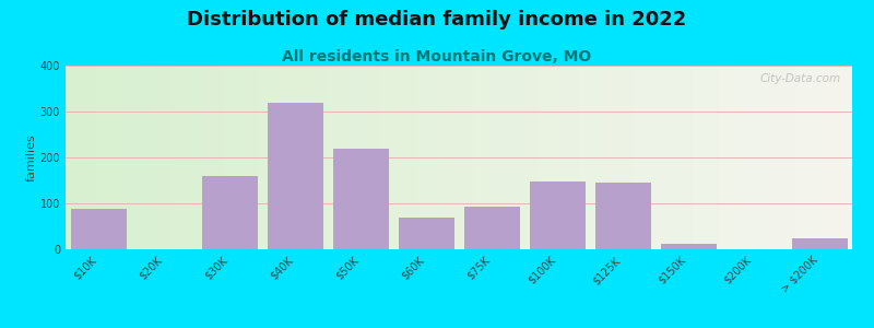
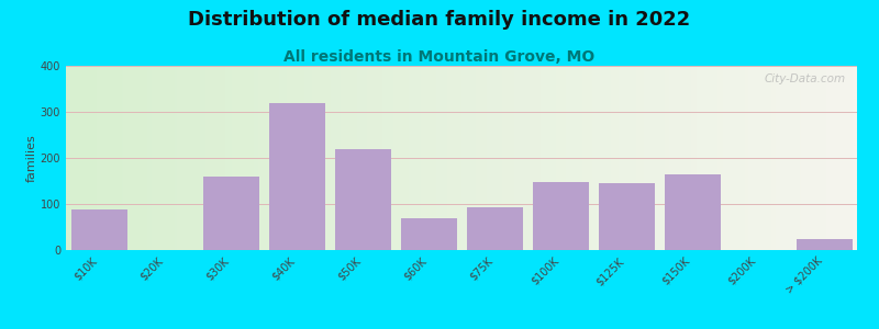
$150K: 12 -> 165
